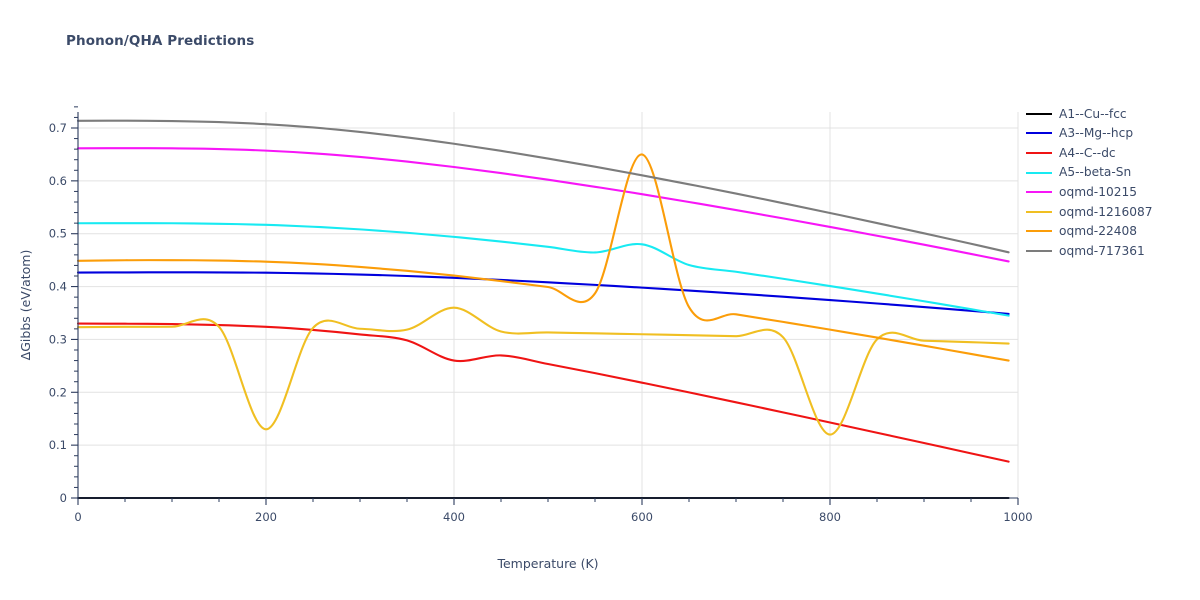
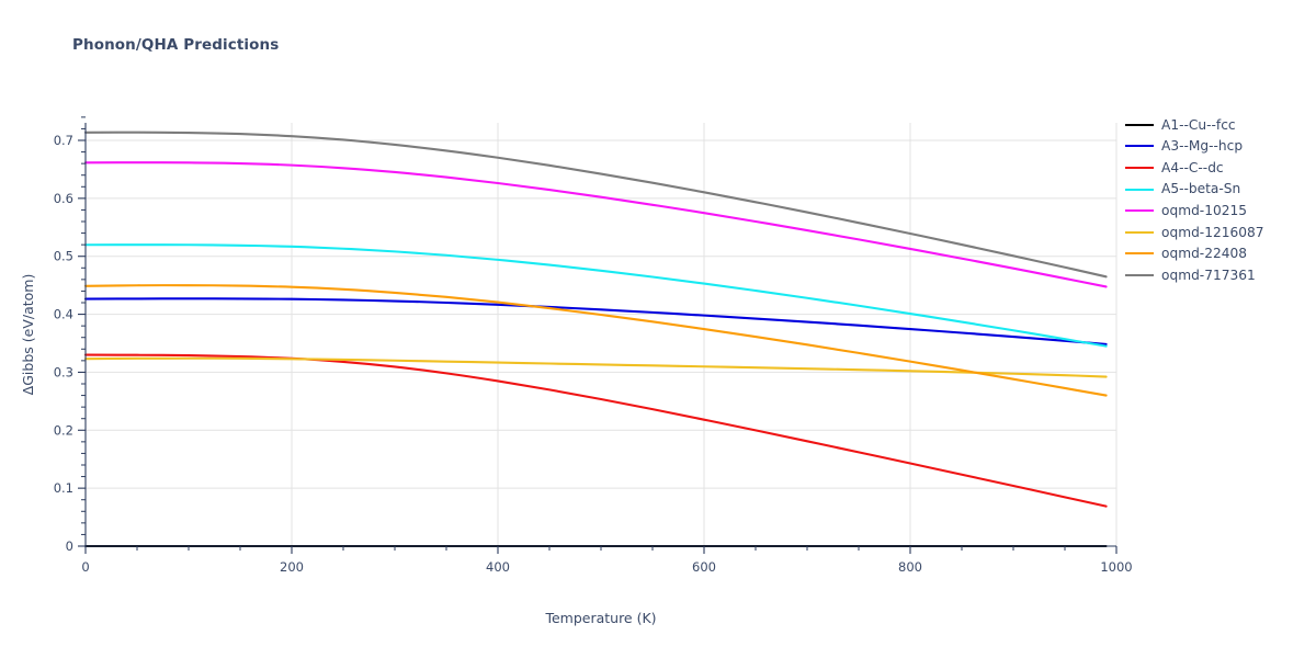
oqmd-1216087/200: 0.13 -> 0.32
A4--C--dc/400: 0.26 -> 0.28
oqmd-1216087/400: 0.36 -> 0.32
A5--beta-Sn/600: 0.48 -> 0.45
oqmd-22408/600: 0.65 -> 0.37
oqmd-1216087/800: 0.12 -> 0.30
